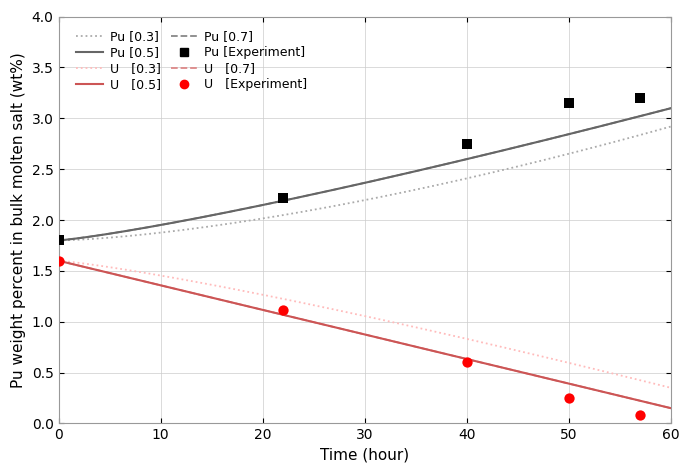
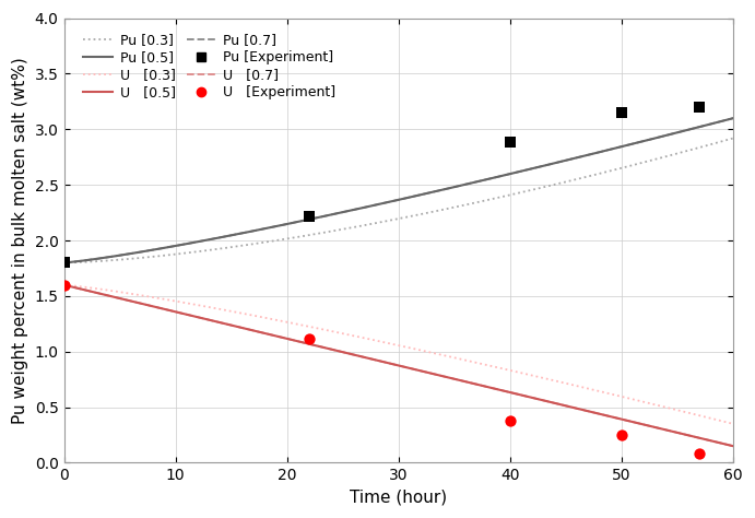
Pu [Experiment]/40: 2.75 -> 2.89
U [Experiment]/40: 0.60 -> 0.38
